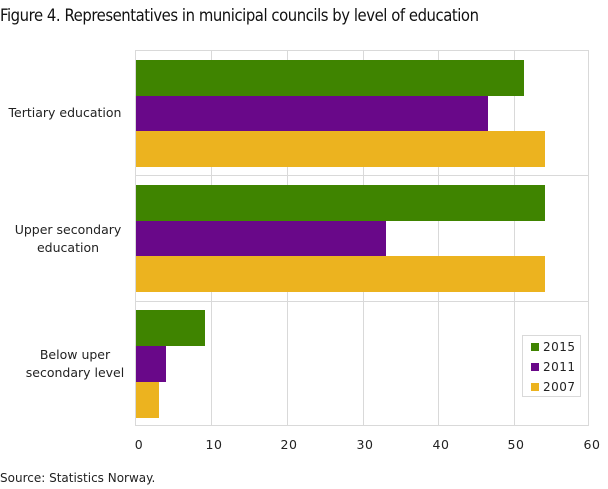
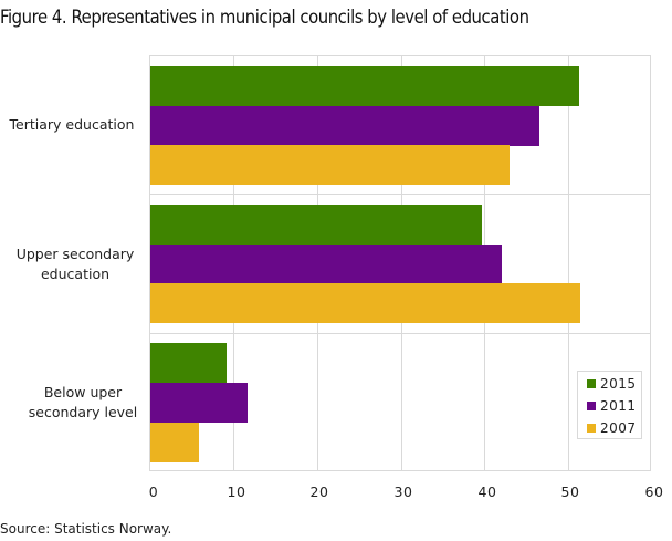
2007/Tertiary education: 54 -> 43
2015/Upper secondary education: 54 -> 40
2011/Upper secondary education: 33 -> 42
2007/Upper secondary education: 54 -> 51
2011/Below uper secondary level: 4 -> 12
2007/Below uper secondary level: 3 -> 6
